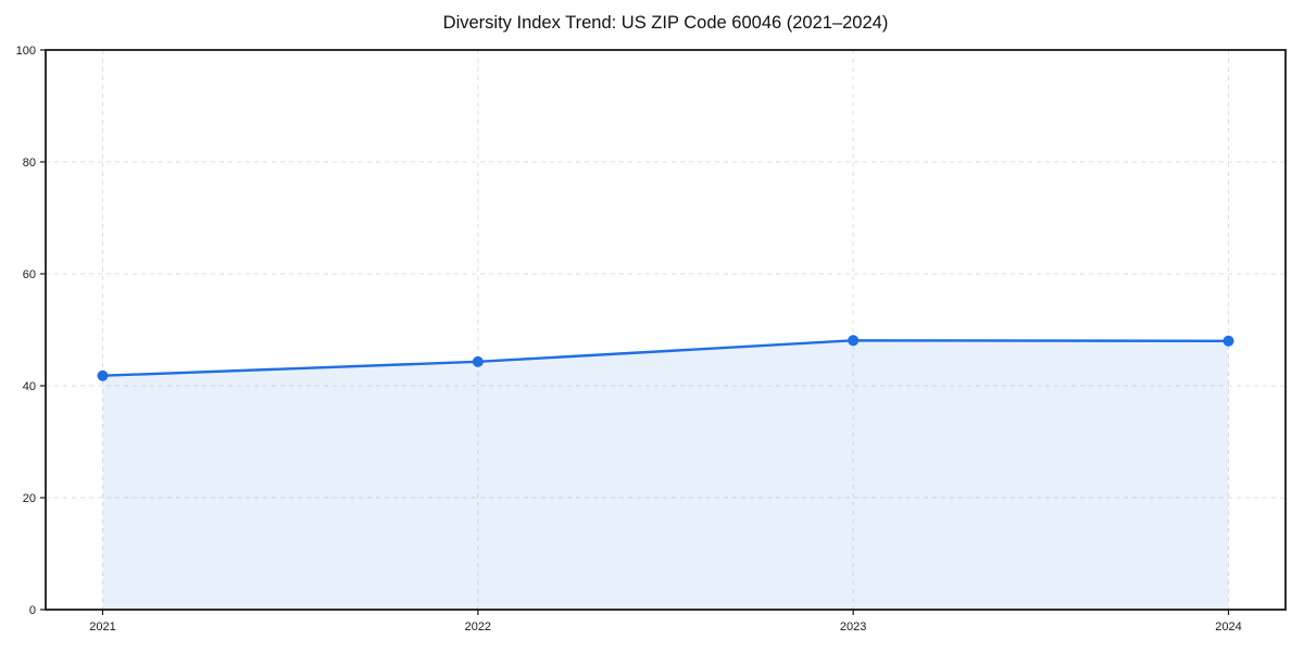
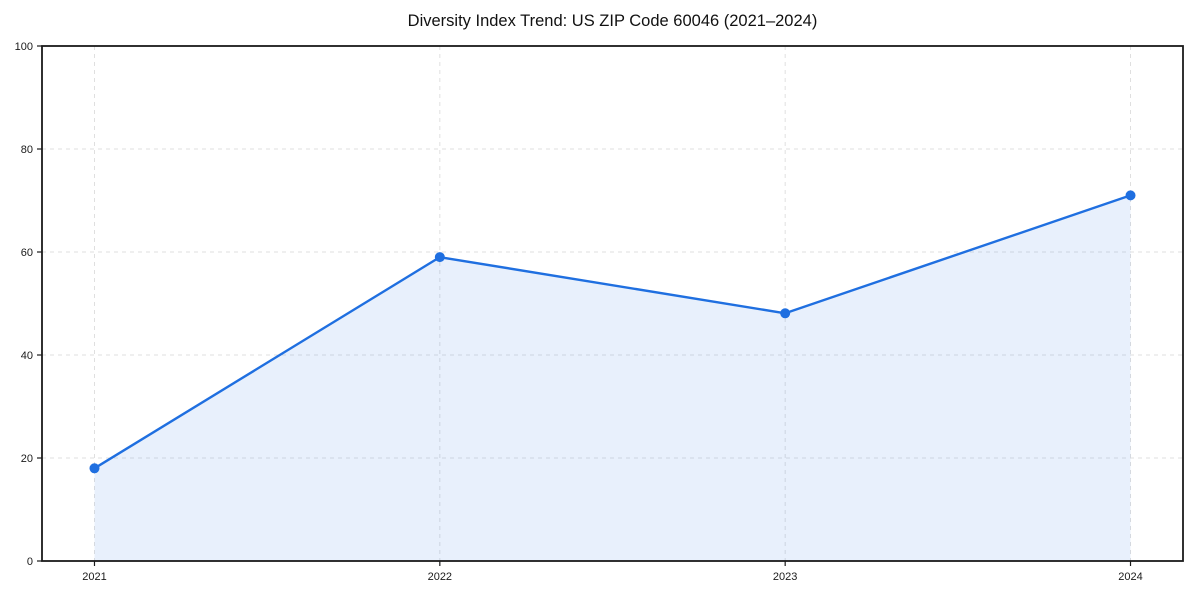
2021: 42 -> 18
2022: 44 -> 59
2024: 48 -> 71
